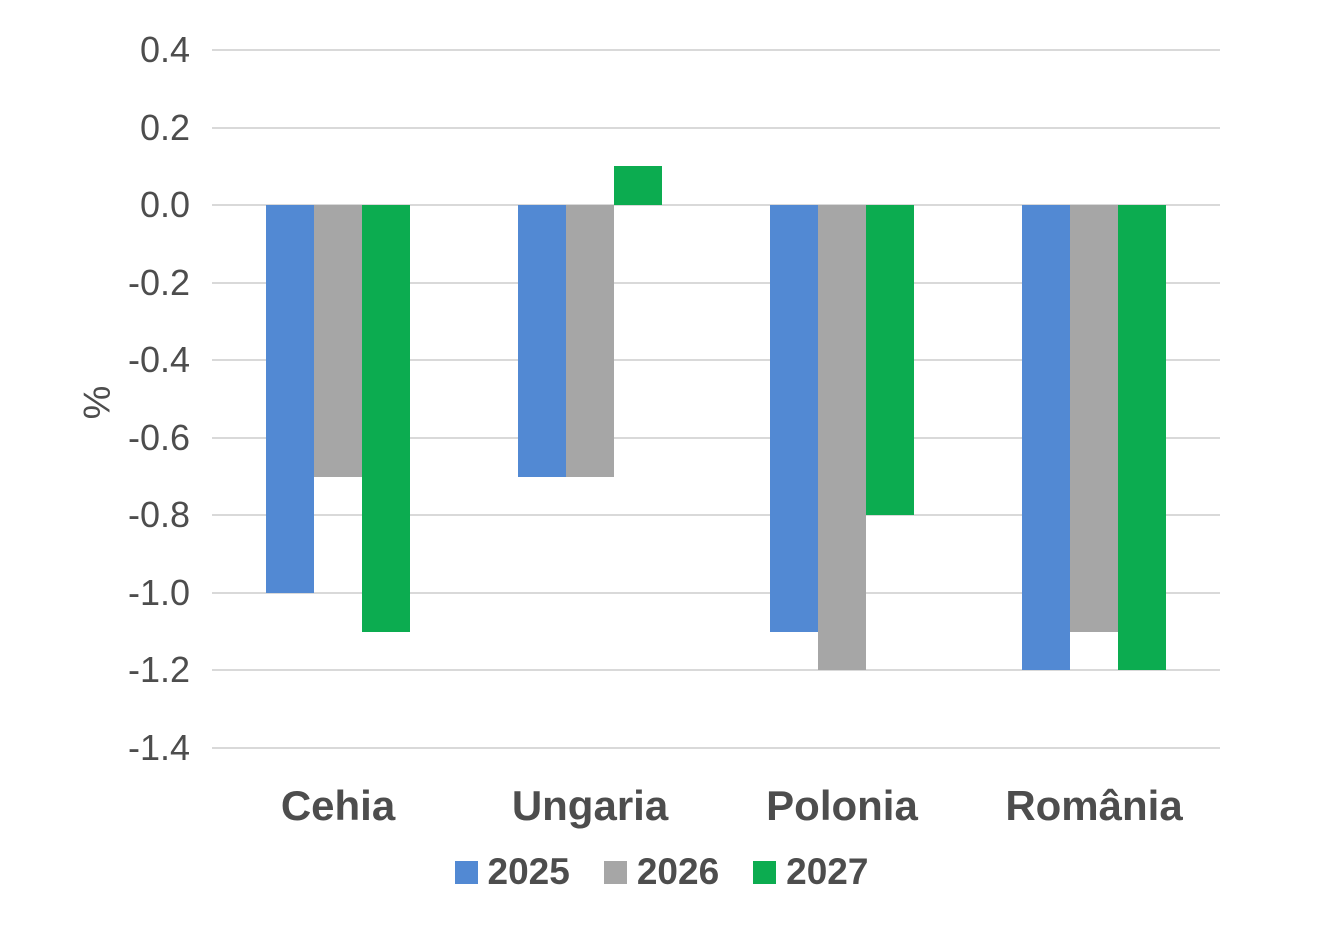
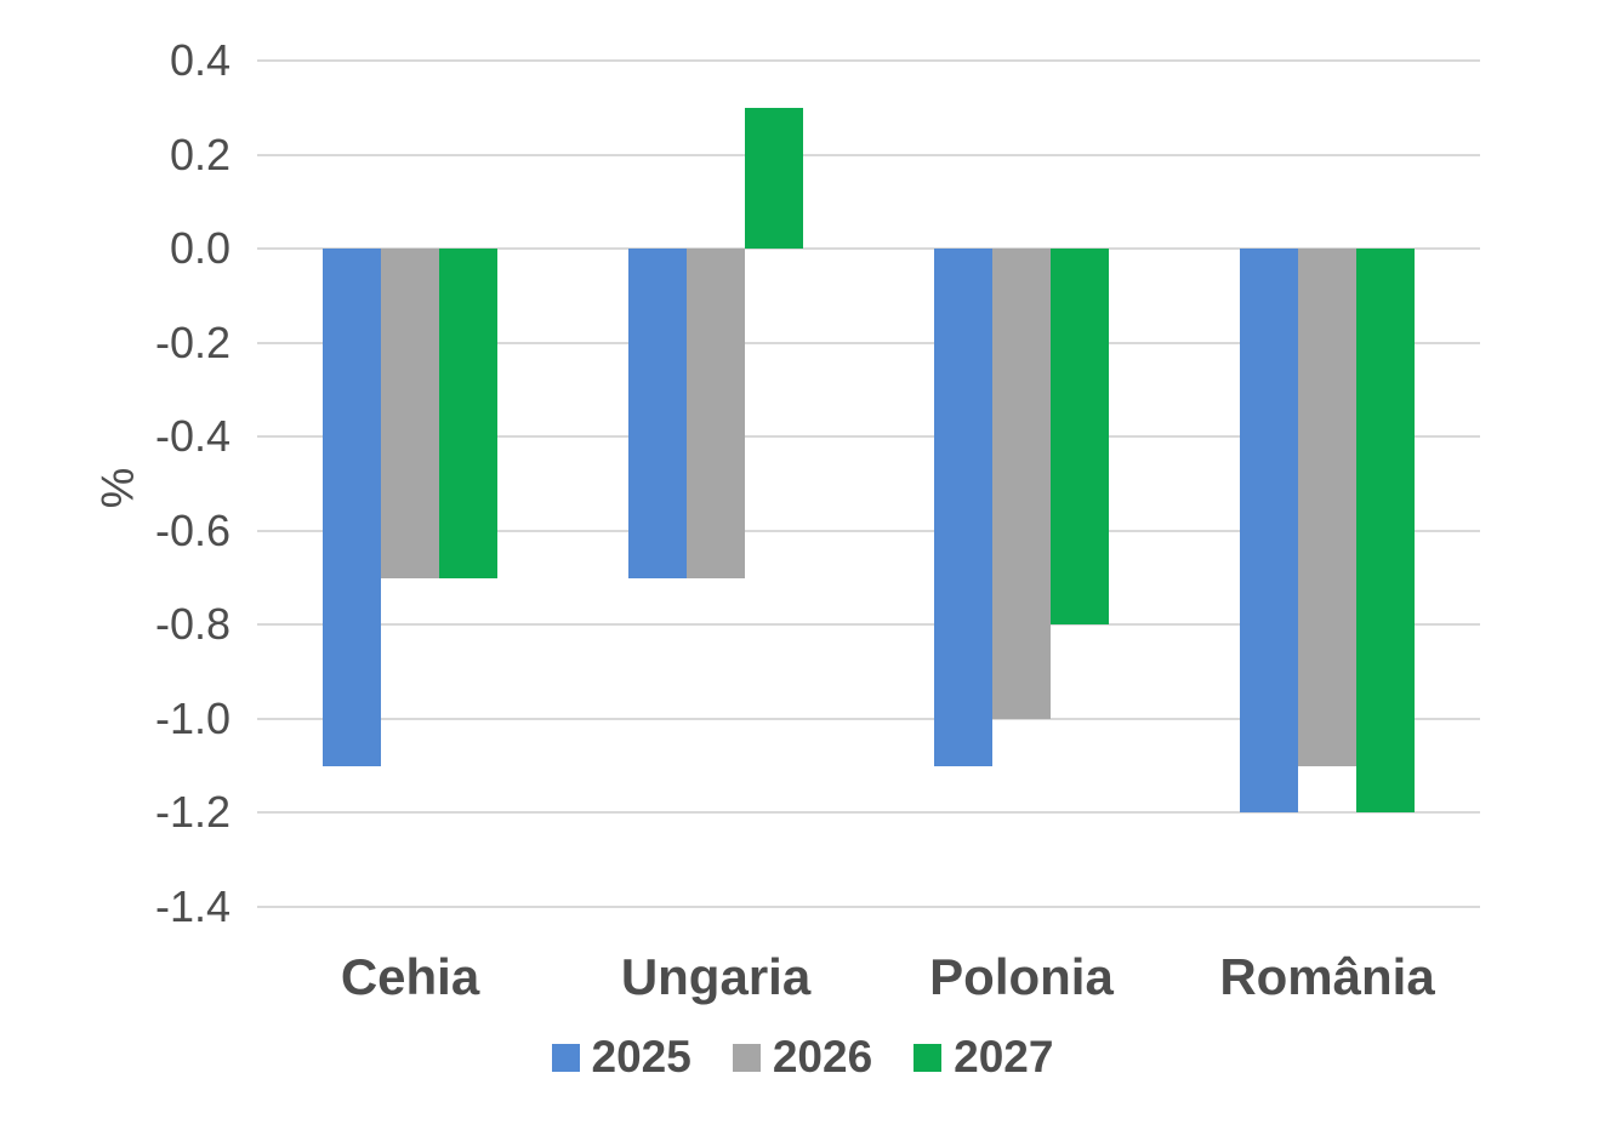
2025/Cehia: -1.0 -> -1.1
2027/Cehia: -1.1 -> -0.7
2027/Ungaria: 0.1 -> 0.3
2026/Polonia: -1.2 -> -1.0
